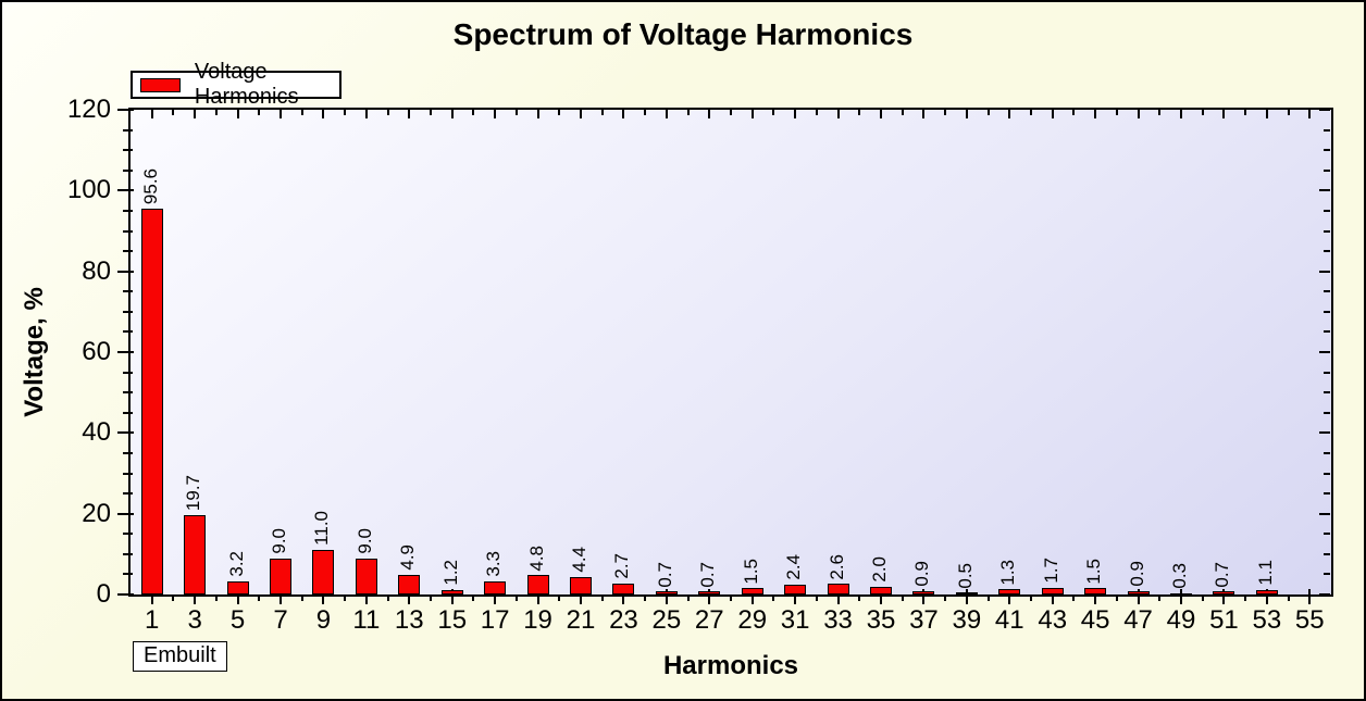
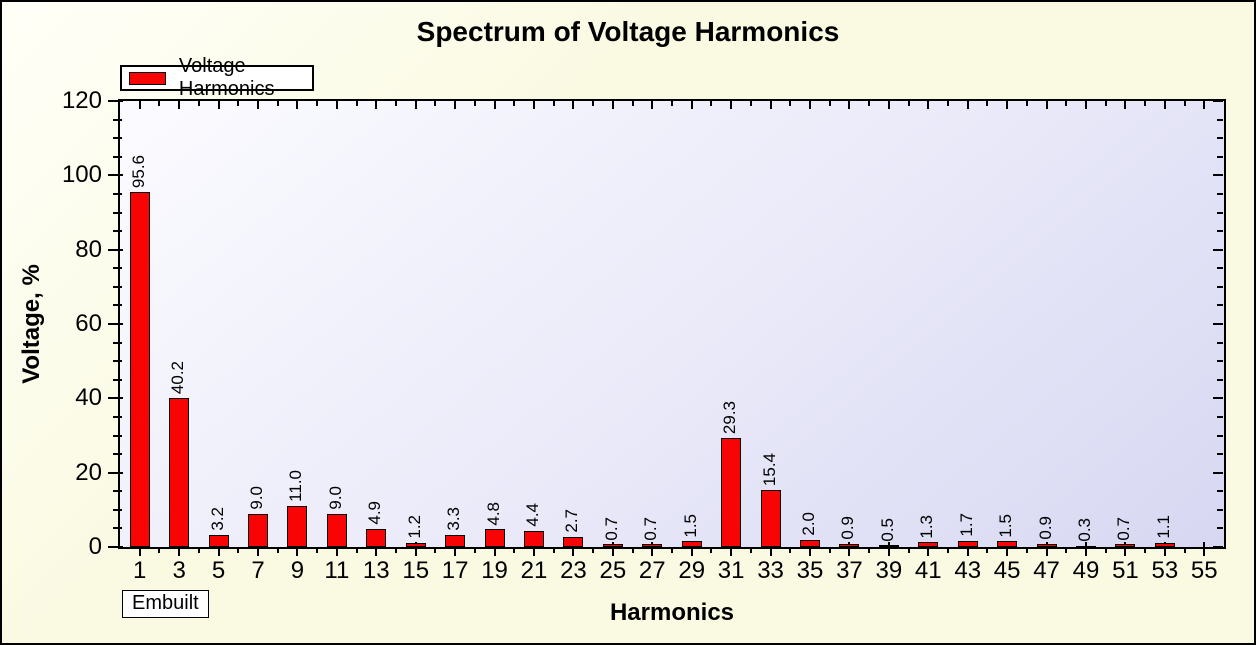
3: 19.7 -> 40.2
31: 2.4 -> 29.3
33: 2.6 -> 15.4
